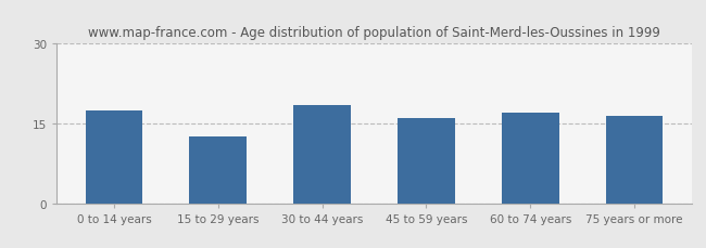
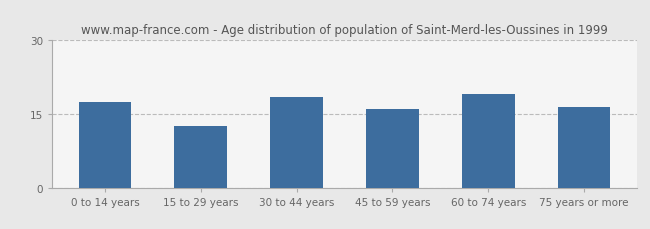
60 to 74 years: 17.0 -> 19.0
